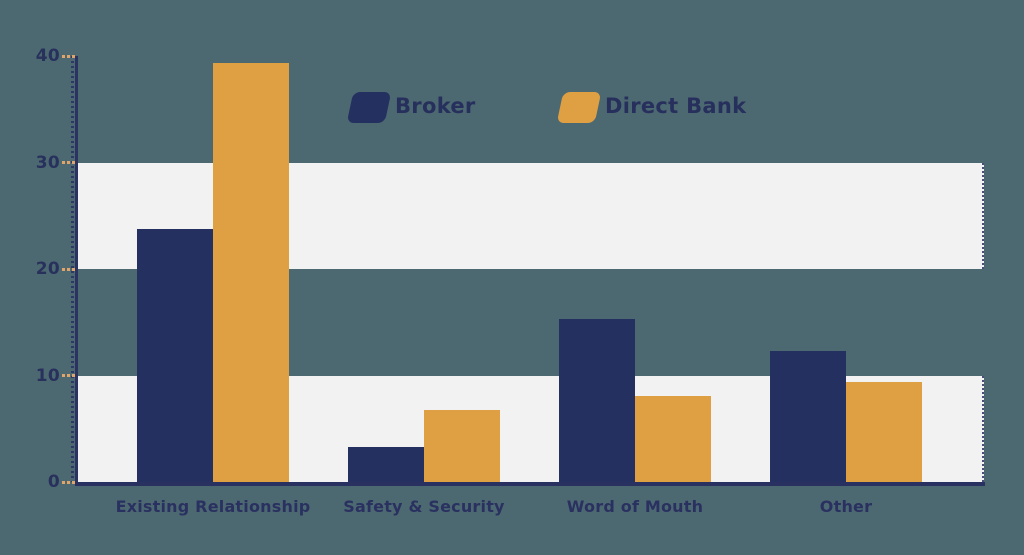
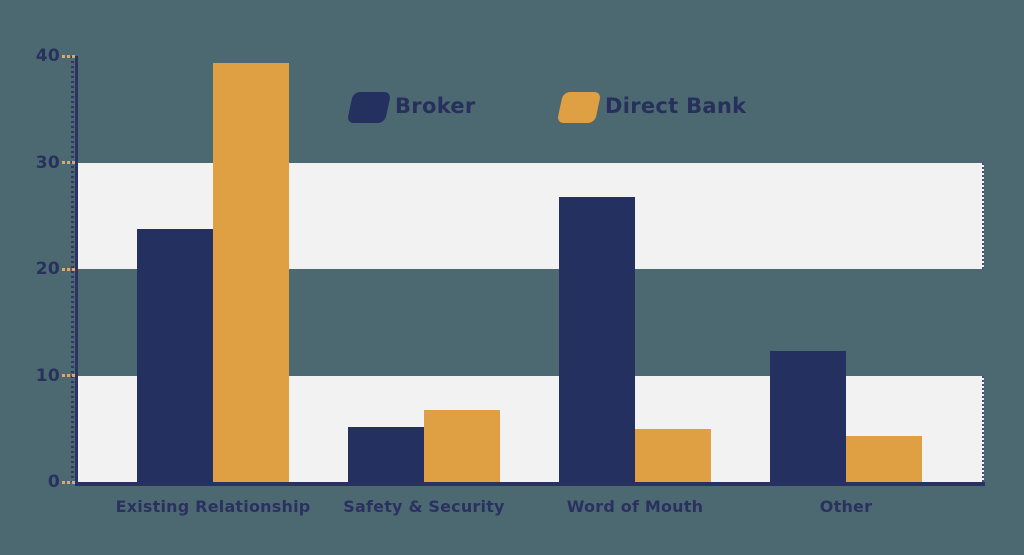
Broker/Safety & Security: 3.3 -> 5.2
Broker/Word of Mouth: 15.3 -> 26.8
Direct Bank/Word of Mouth: 8.1 -> 5.0
Direct Bank/Other: 9.4 -> 4.3
